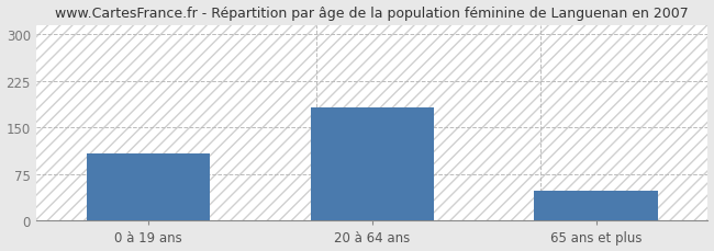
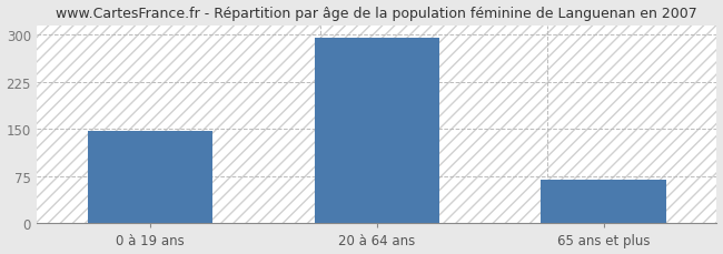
0 à 19 ans: 108 -> 147
20 à 64 ans: 182 -> 295
65 ans et plus: 48 -> 70
